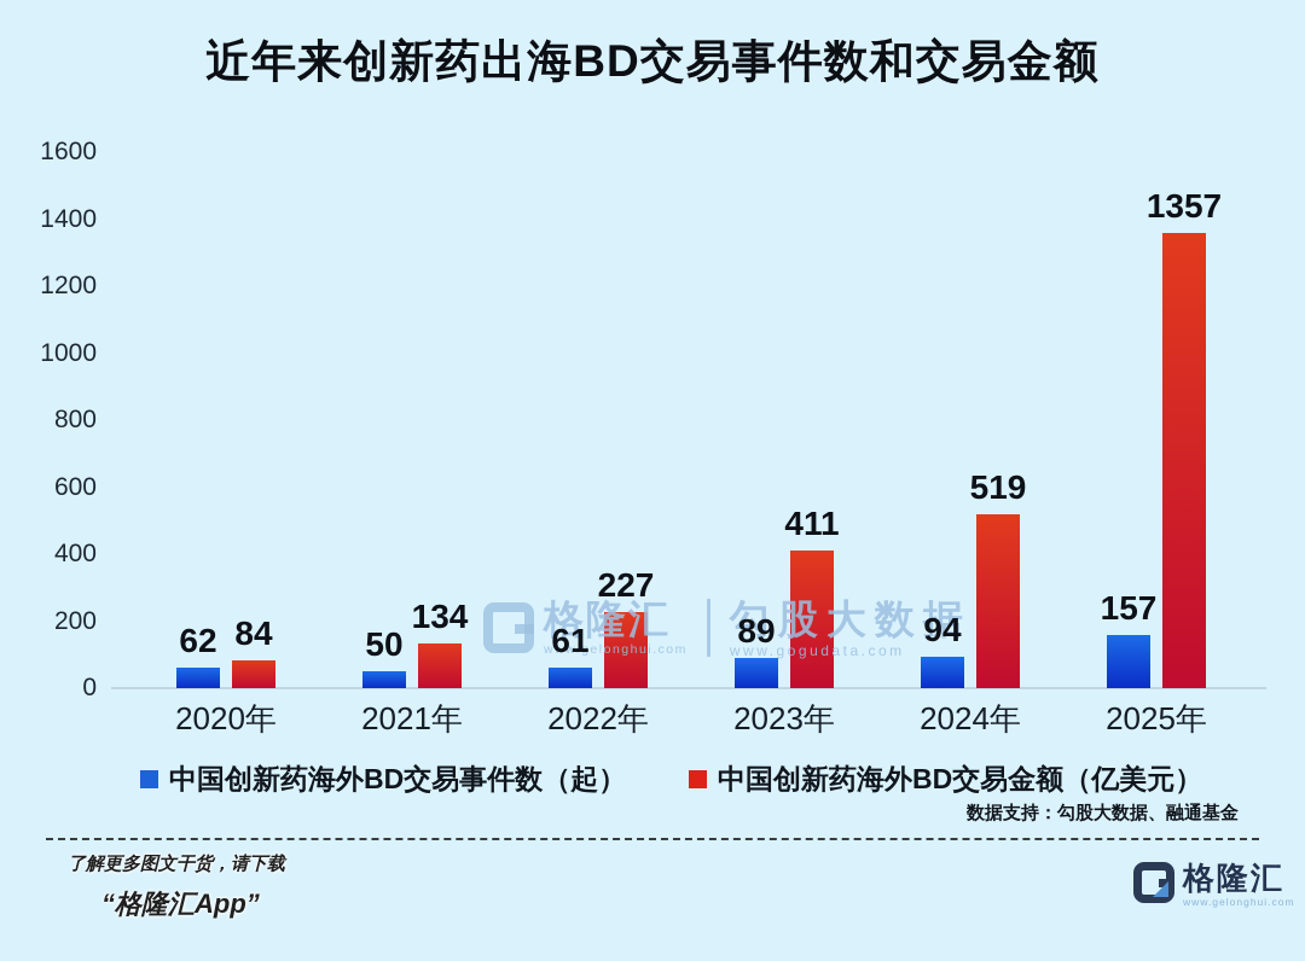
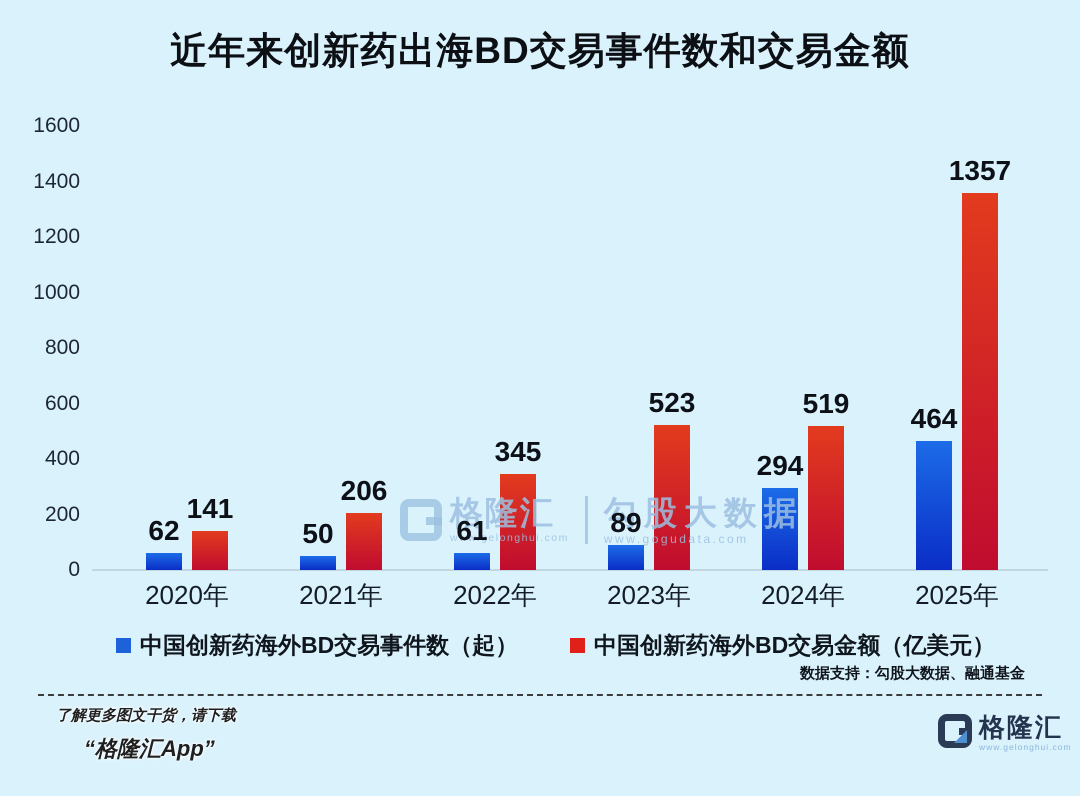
中国创新药海外BD交易金额（亿美元）/2020年: 84 -> 141
中国创新药海外BD交易金额（亿美元）/2021年: 134 -> 206
中国创新药海外BD交易金额（亿美元）/2022年: 227 -> 345
中国创新药海外BD交易金额（亿美元）/2023年: 411 -> 523
中国创新药海外BD交易事件数（起）/2024年: 94 -> 294
中国创新药海外BD交易事件数（起）/2025年: 157 -> 464
